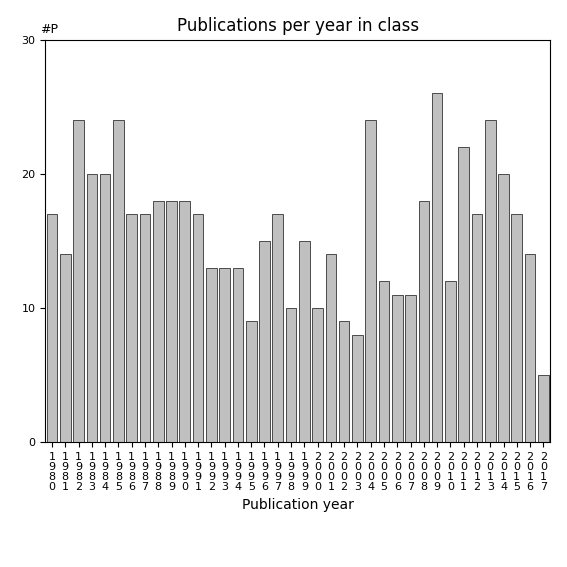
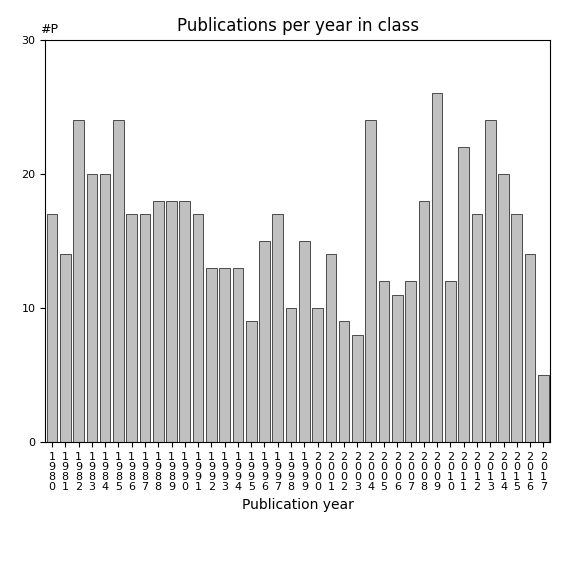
2 0 0 7: 11 -> 12
